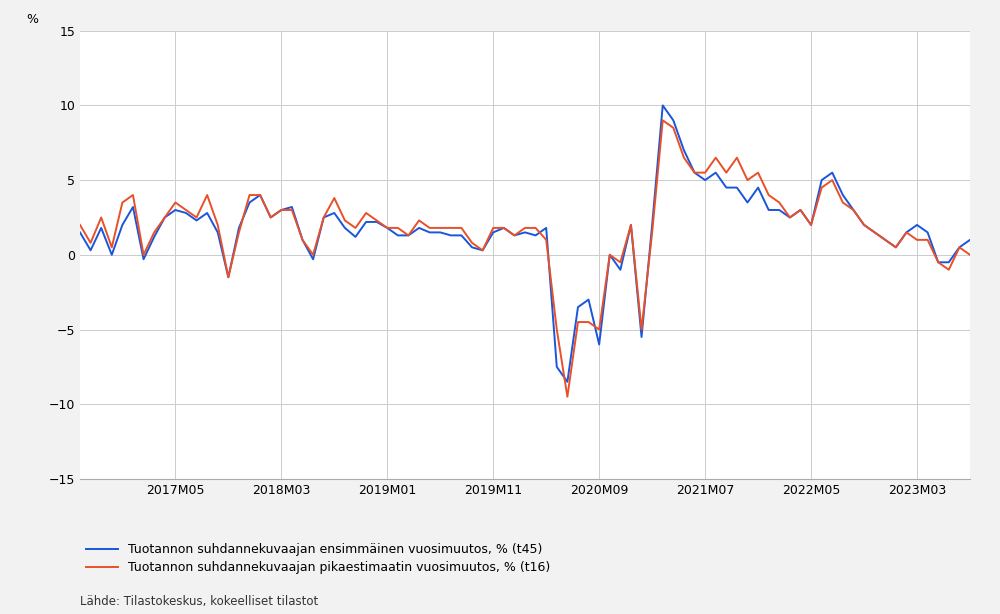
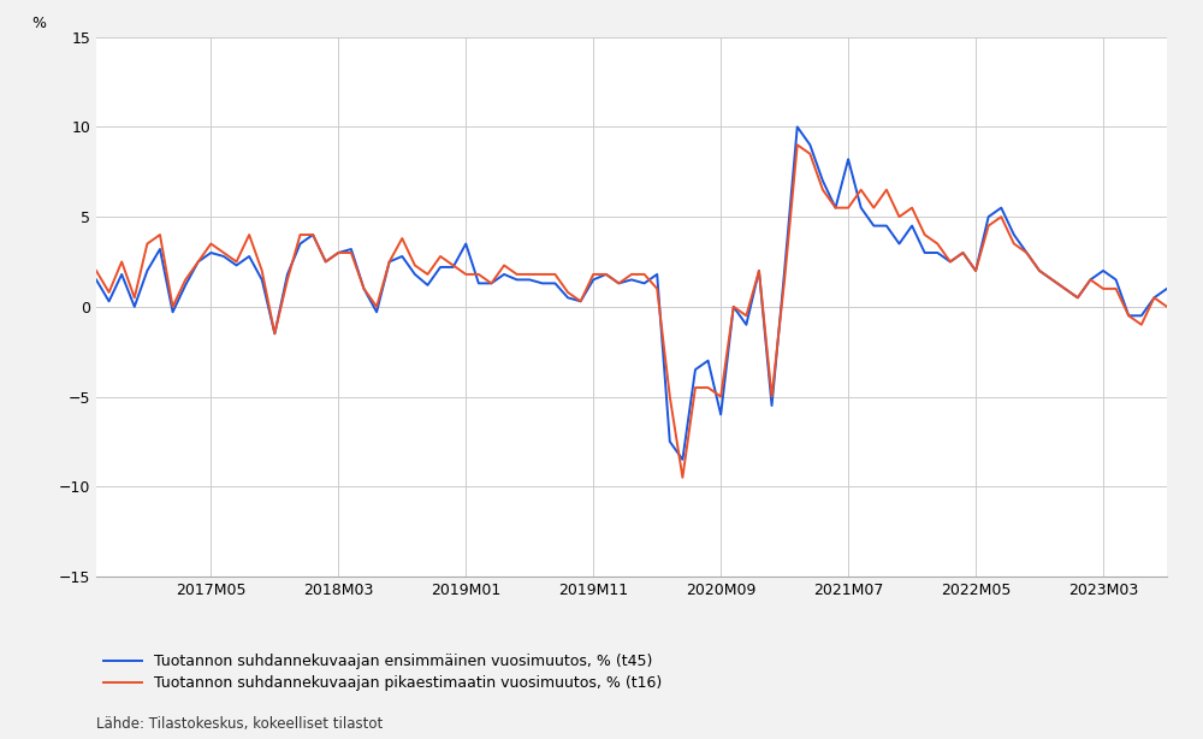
Tuotannon suhdannekuvaajan ensimmäinen vuosimuutos, % (t45)/2019M01: 1.8 -> 3.5
Tuotannon suhdannekuvaajan ensimmäinen vuosimuutos, % (t45)/2021M07: 5.0 -> 8.2
